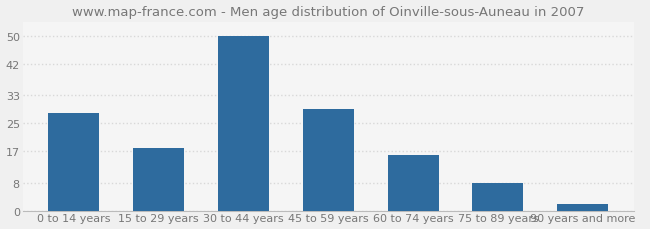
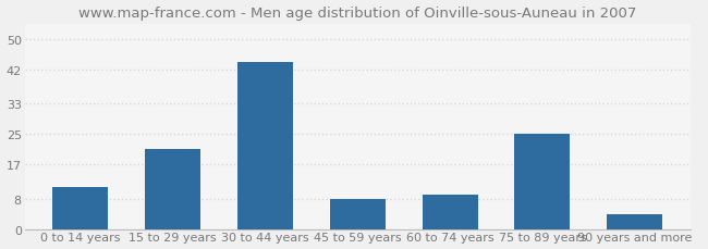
0 to 14 years: 28 -> 11
15 to 29 years: 18 -> 21
30 to 44 years: 50 -> 44
45 to 59 years: 29 -> 8
60 to 74 years: 16 -> 9
75 to 89 years: 8 -> 25
90 years and more: 2 -> 4
